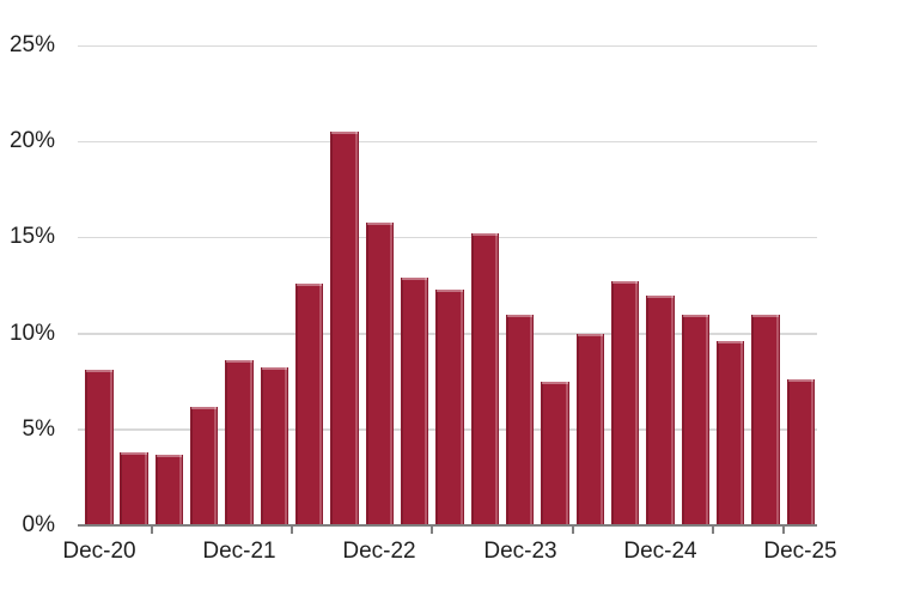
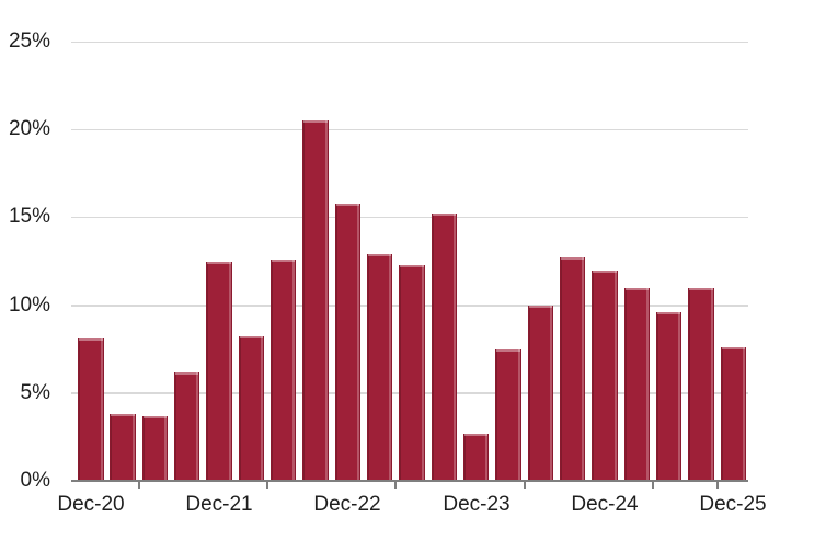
Dec-21: 8.6% -> 12.5%
Dec-23: 11.0% -> 2.7%
